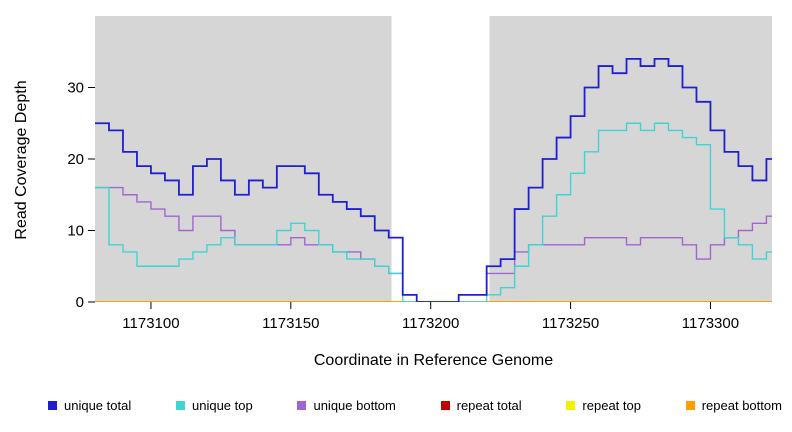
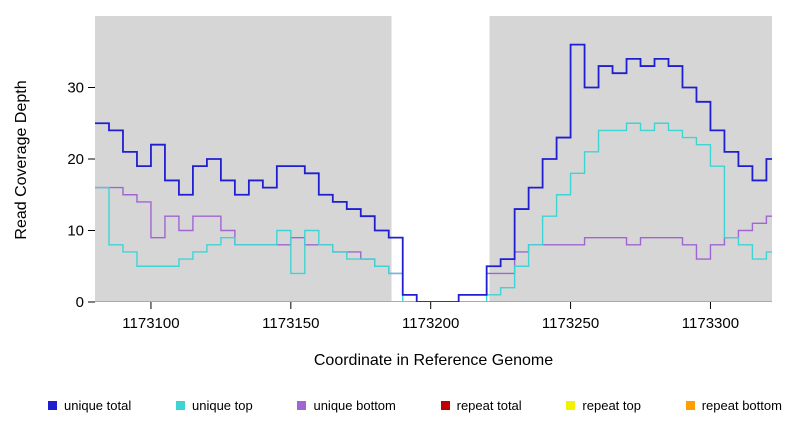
unique total/1173100: 18 -> 22
unique bottom/1173100: 13 -> 9
unique top/1173150: 11 -> 4
unique total/1173250: 26 -> 36
unique top/1173300: 13 -> 19
